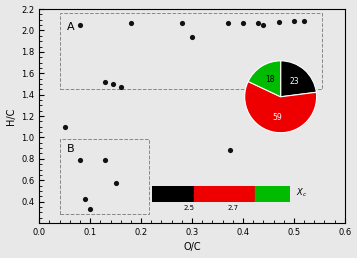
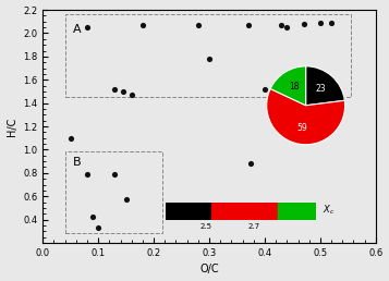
0.3: 1.94 -> 1.78
0.4: 2.07 -> 1.52
